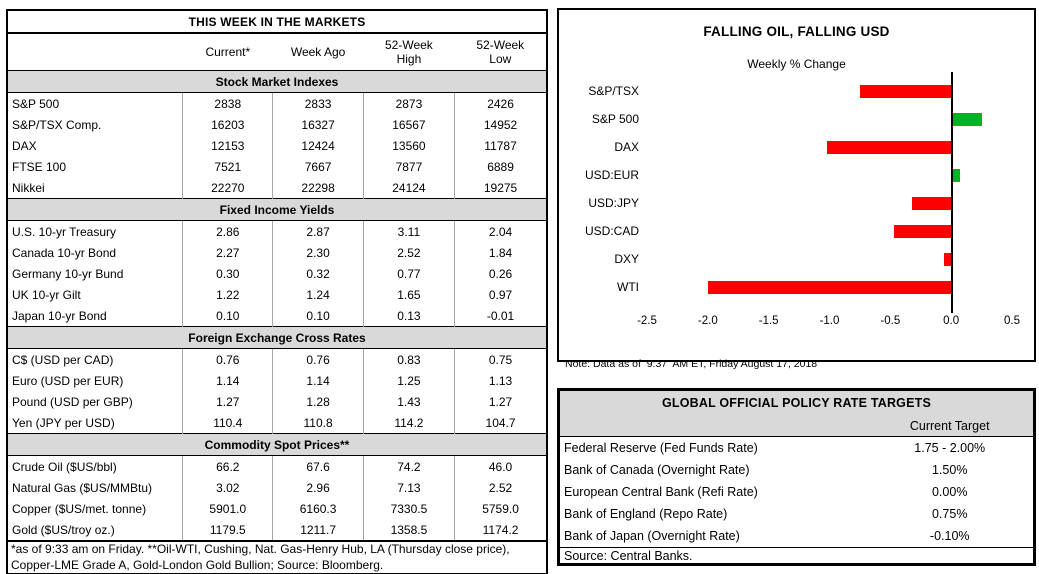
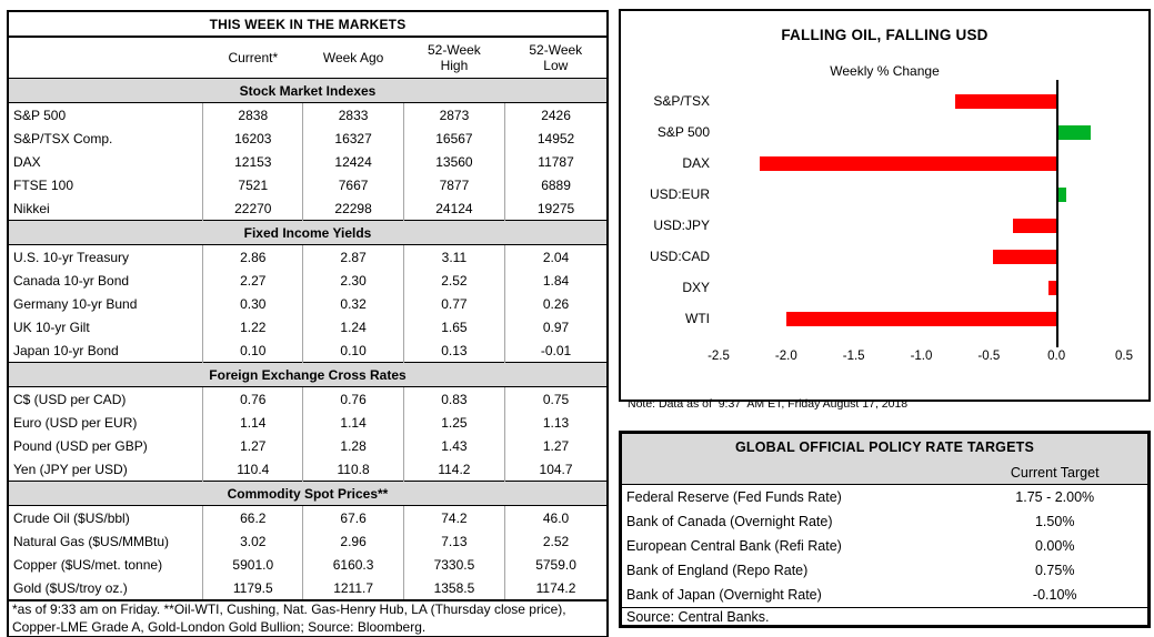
DAX: -1.02 -> -2.20
